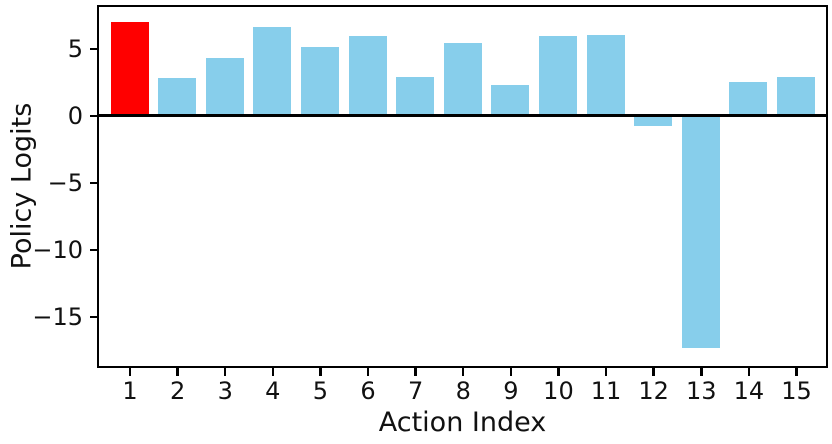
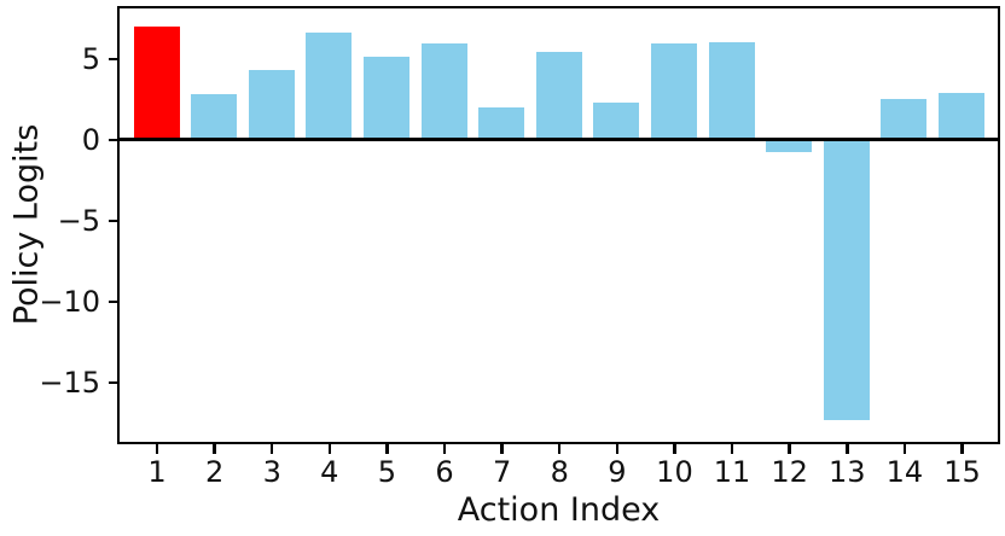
7: 2.9 -> 2.0
